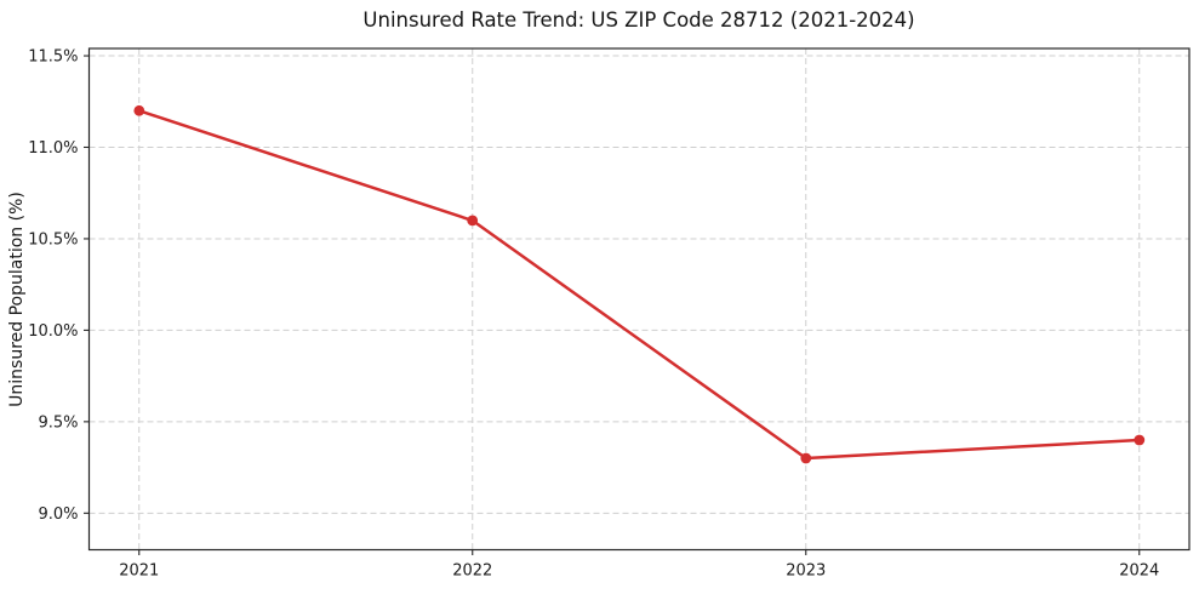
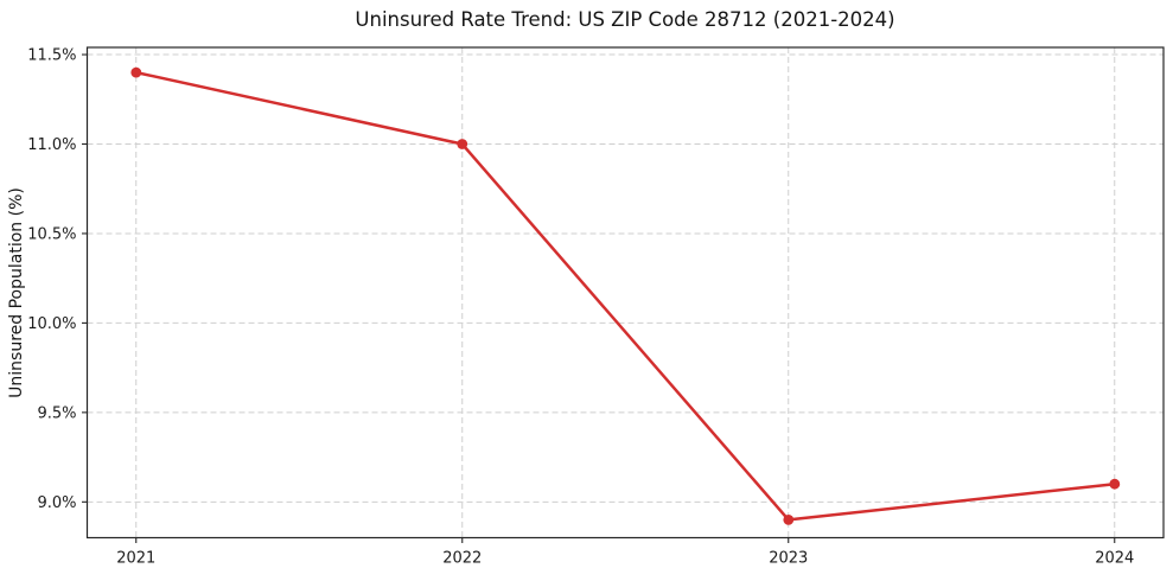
2021: 11.2% -> 11.4%
2022: 10.6% -> 11.0%
2023: 9.3% -> 8.9%
2024: 9.4% -> 9.1%
